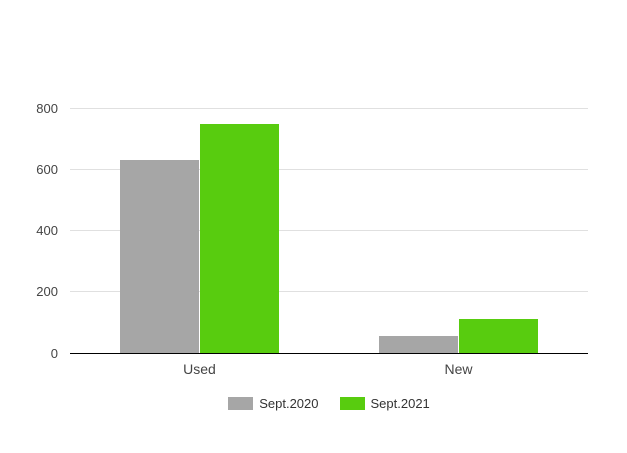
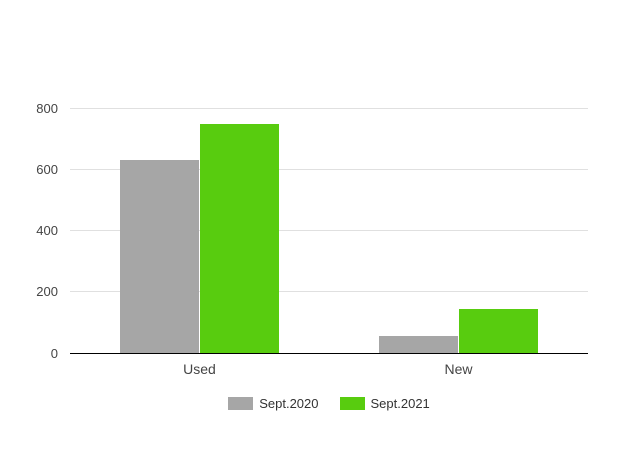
Sept.2021/New: 110 -> 140
